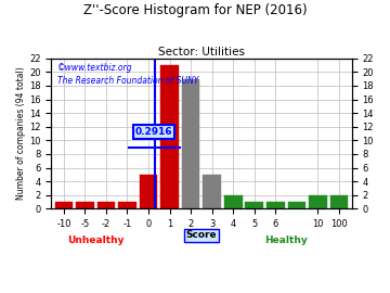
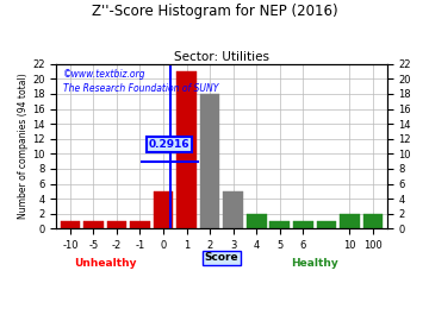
2: 19 -> 18
